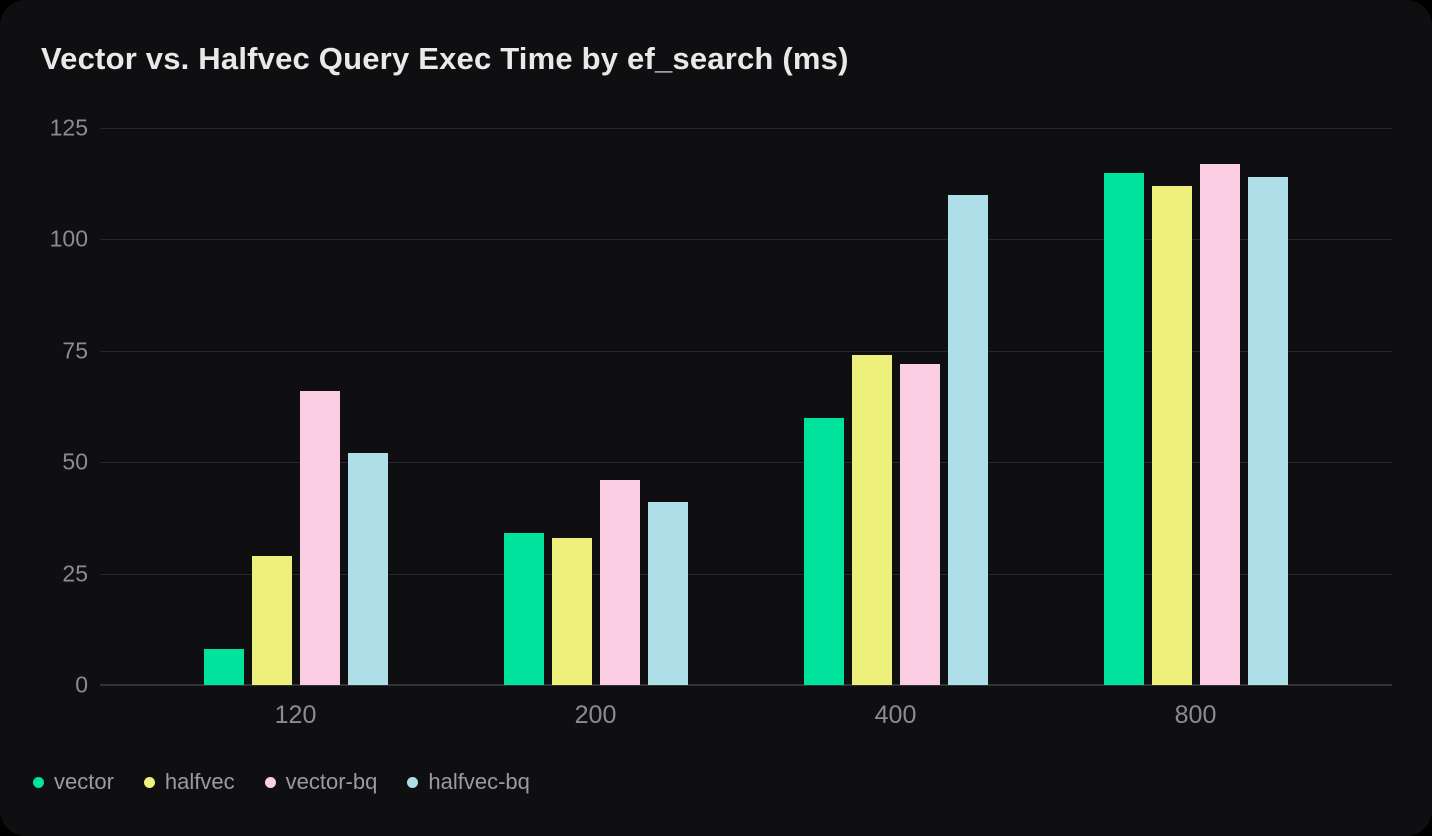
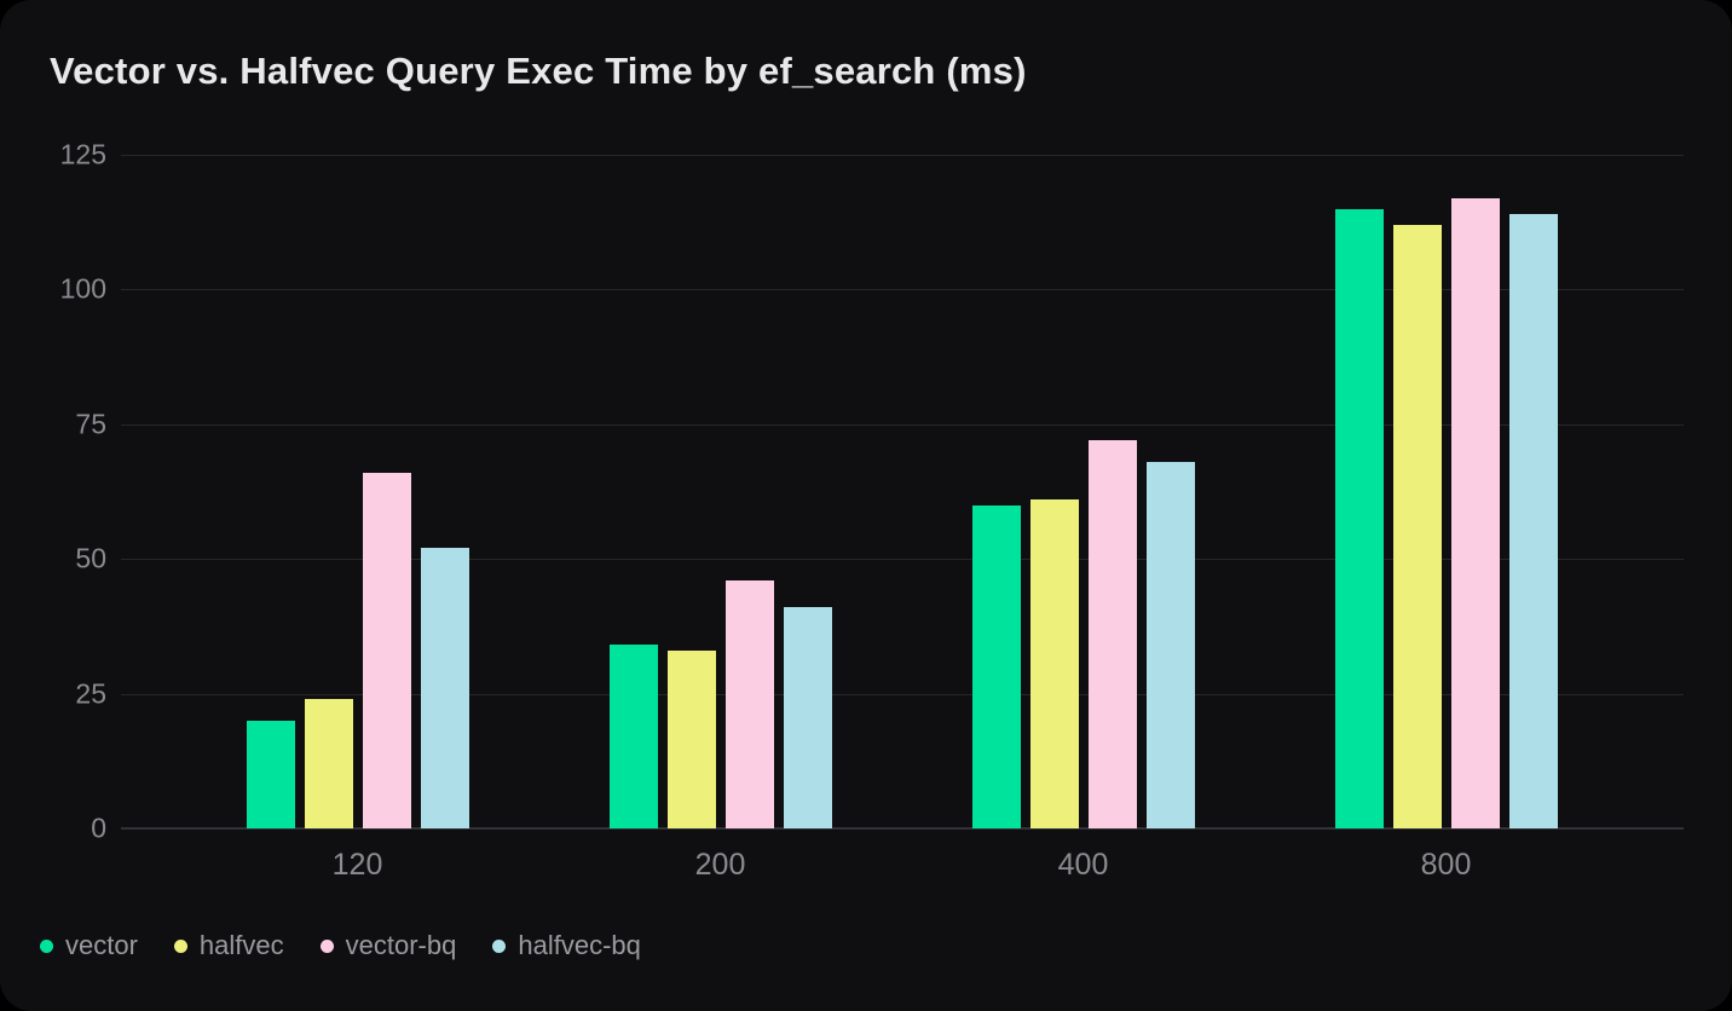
vector/120: 8 -> 20
halfvec/120: 29 -> 24
halfvec/400: 74 -> 61
halfvec-bq/400: 110 -> 68
